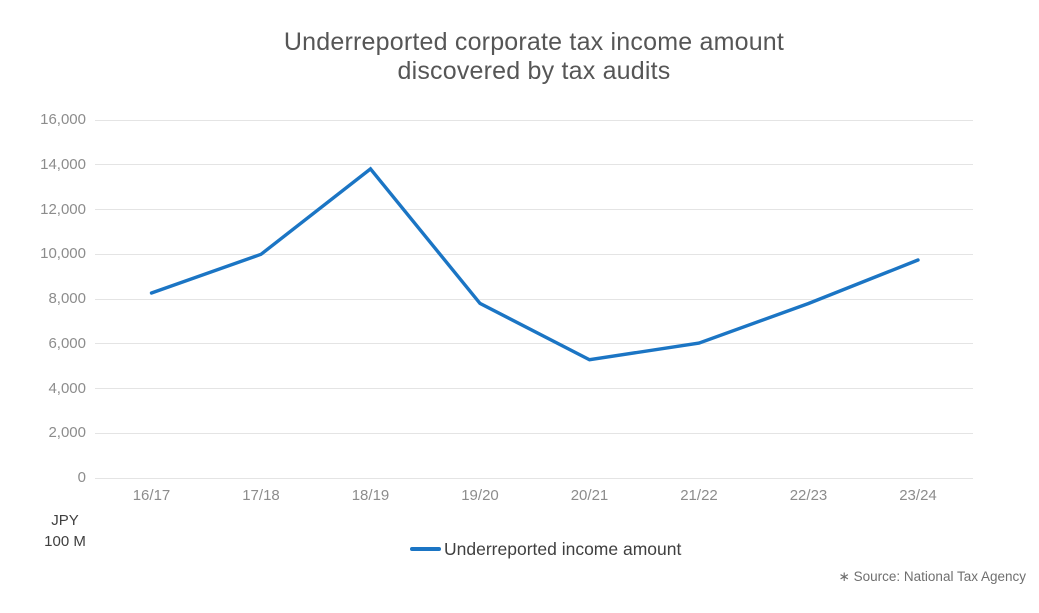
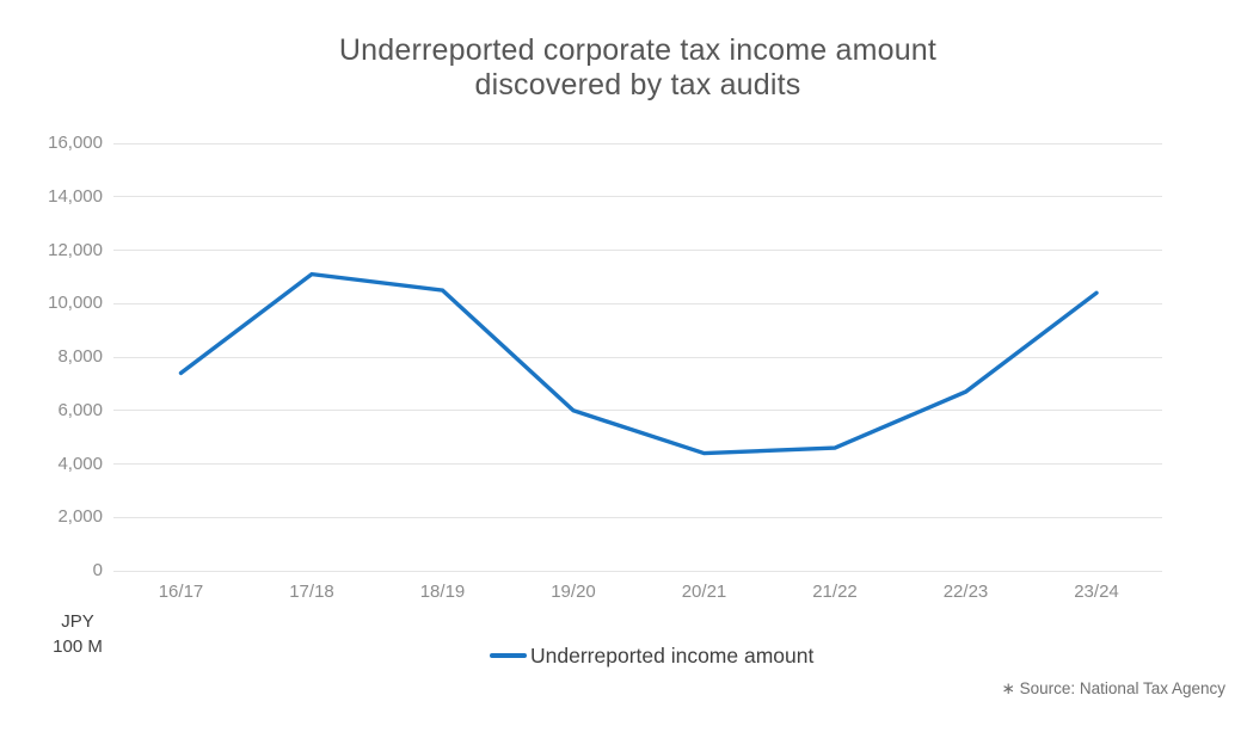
16/17: 8300 -> 7400
17/18: 10000 -> 11100
18/19: 13800 -> 10500
19/20: 7800 -> 6000
20/21: 5300 -> 4400
21/22: 6000 -> 4600
22/23: 7800 -> 6700
23/24: 9700 -> 10400
